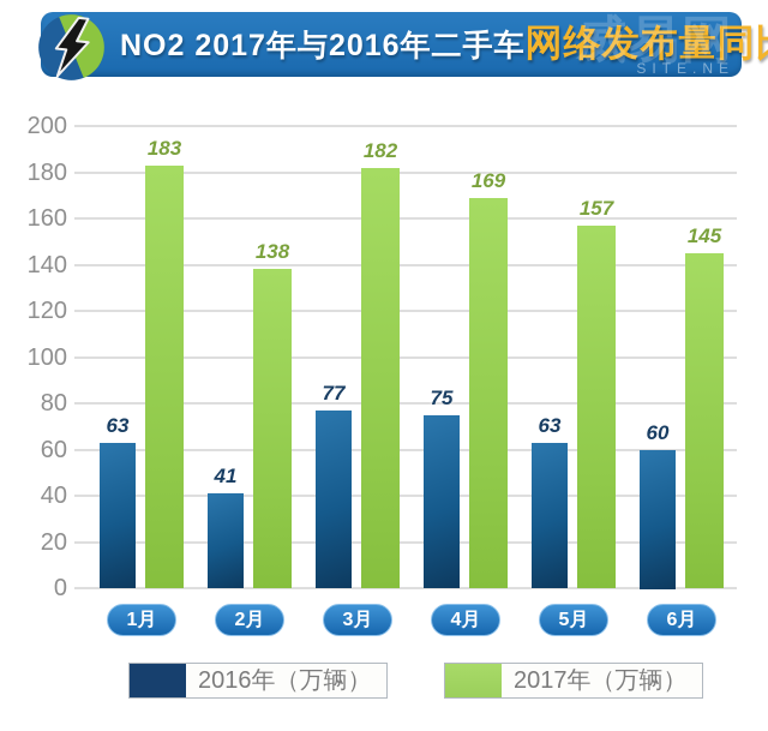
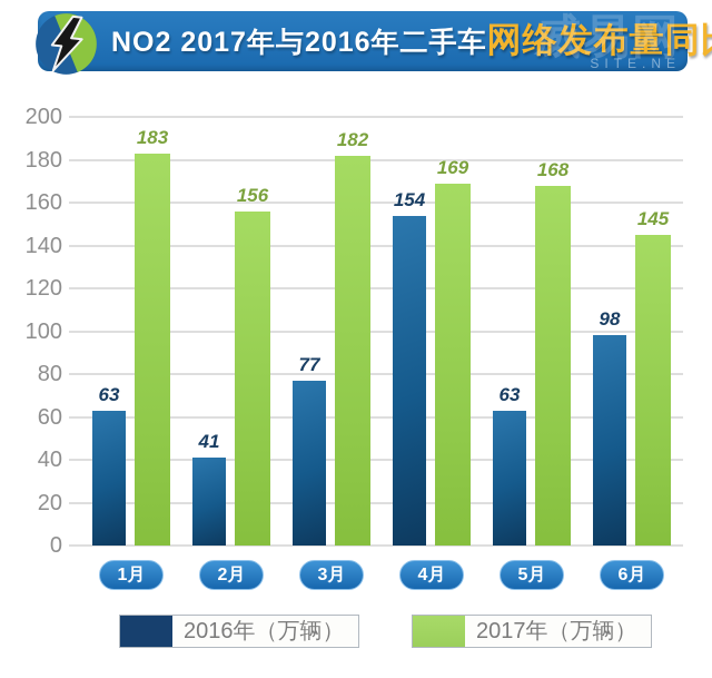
2017年（万辆）/2月: 138 -> 156
2016年（万辆）/4月: 75 -> 154
2017年（万辆）/5月: 157 -> 168
2016年（万辆）/6月: 60 -> 98
